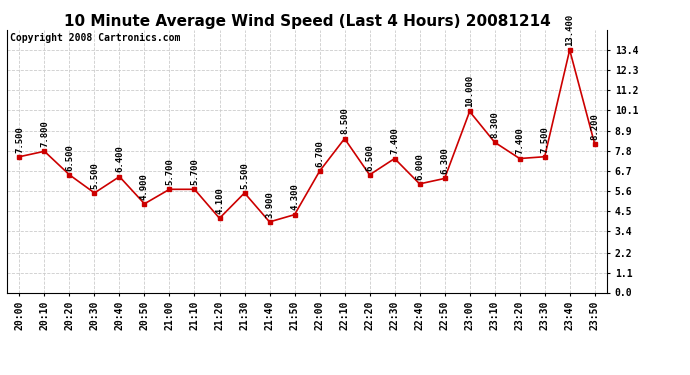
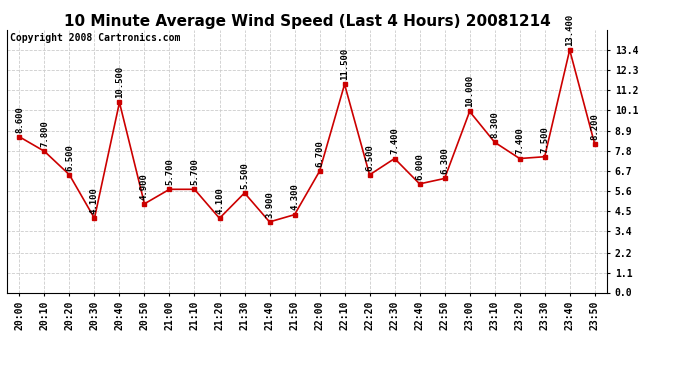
20:00: 7.500 -> 8.600
20:30: 5.500 -> 4.100
20:40: 6.400 -> 10.500
22:10: 8.500 -> 11.500
